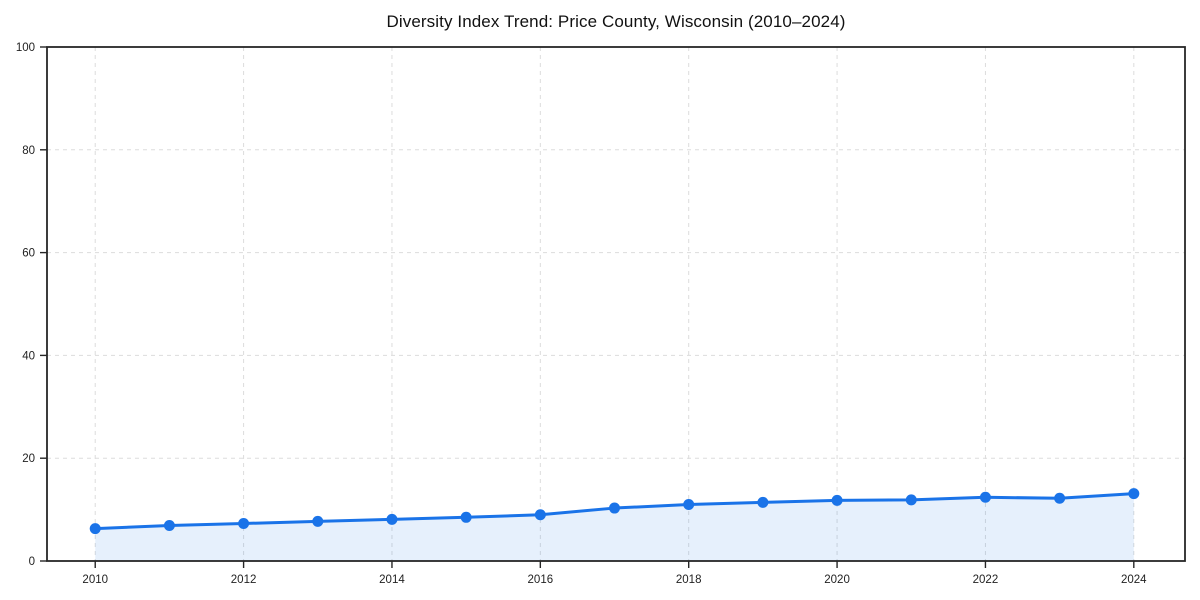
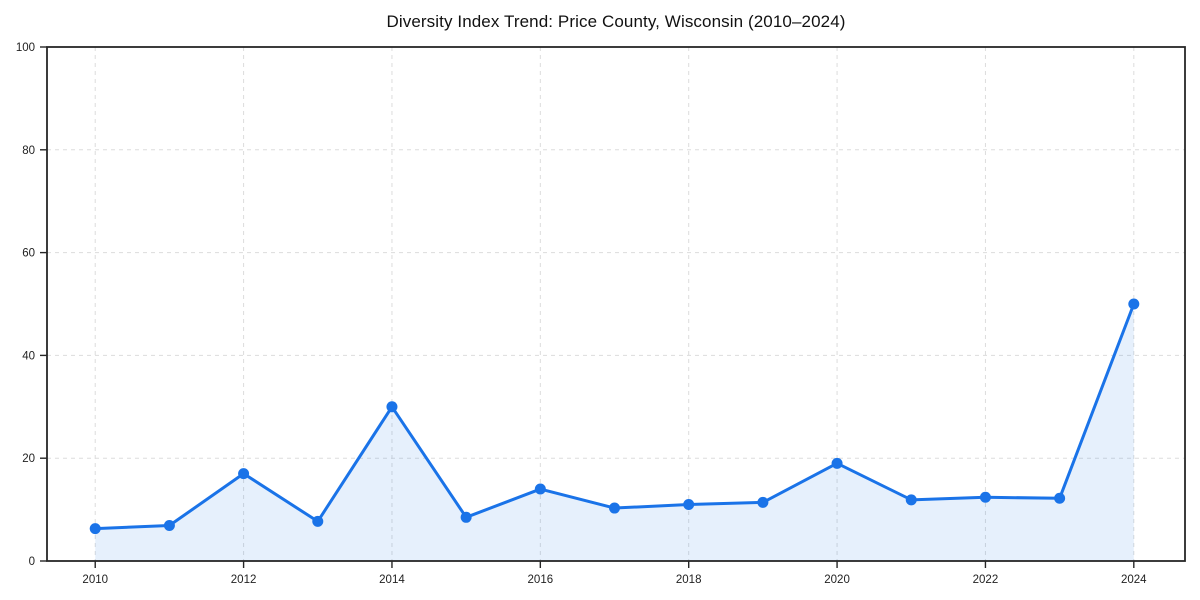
2012: 7 -> 17
2014: 8 -> 30
2016: 9 -> 14
2020: 12 -> 19
2024: 13 -> 50
